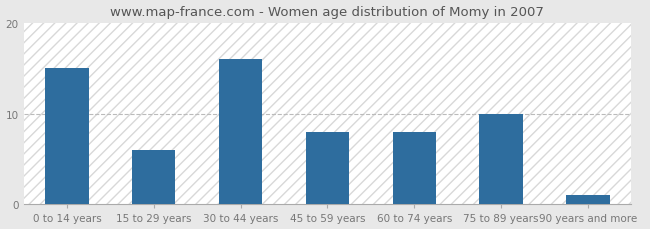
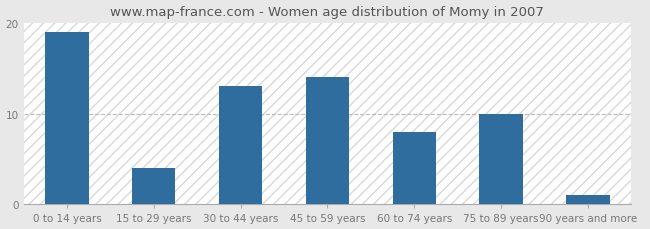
0 to 14 years: 15 -> 19
15 to 29 years: 6 -> 4
30 to 44 years: 16 -> 13
45 to 59 years: 8 -> 14
